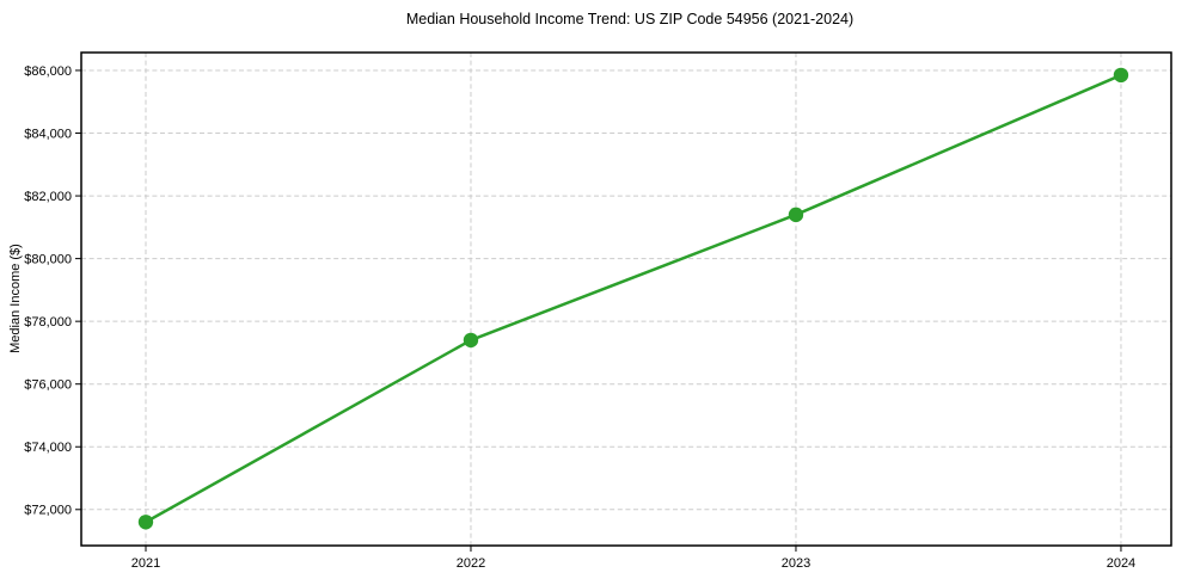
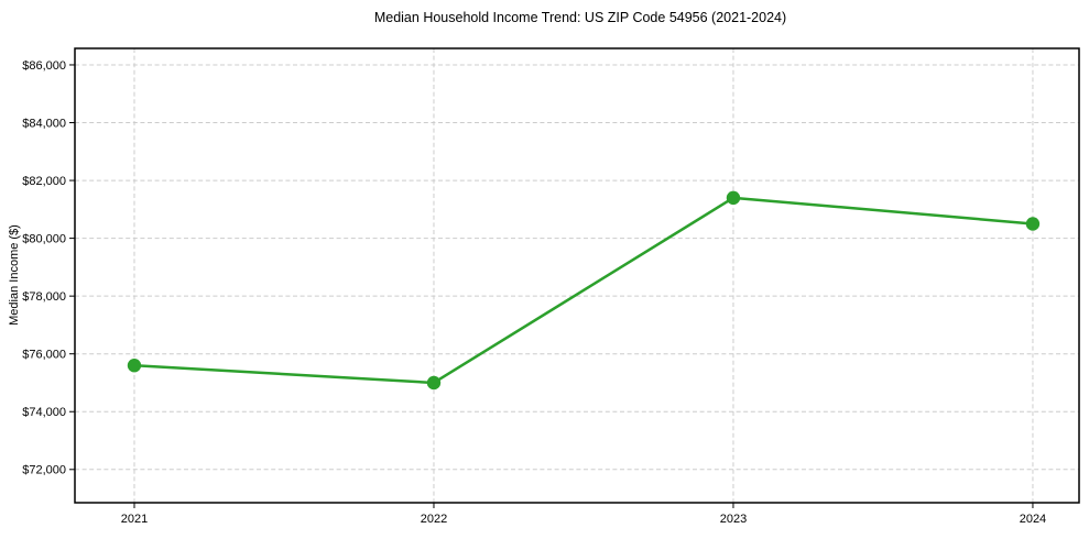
2021: $71600 -> $75600
2022: $77400 -> $75000
2024: $85800 -> $80500
